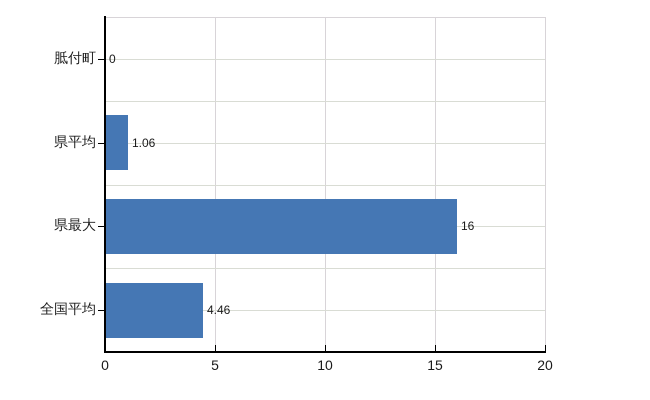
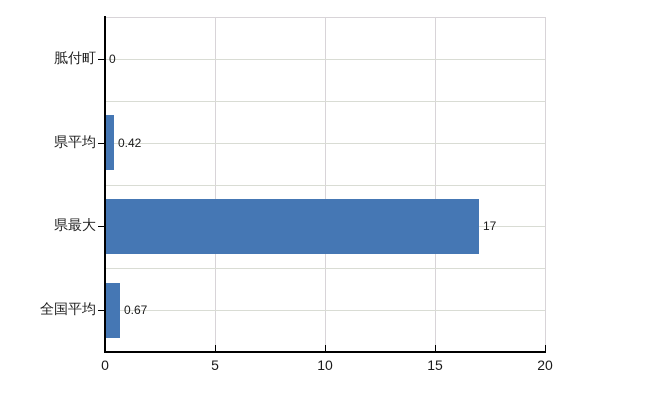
県平均: 1.06 -> 0.42
県最大: 16 -> 17
全国平均: 4.46 -> 0.67
